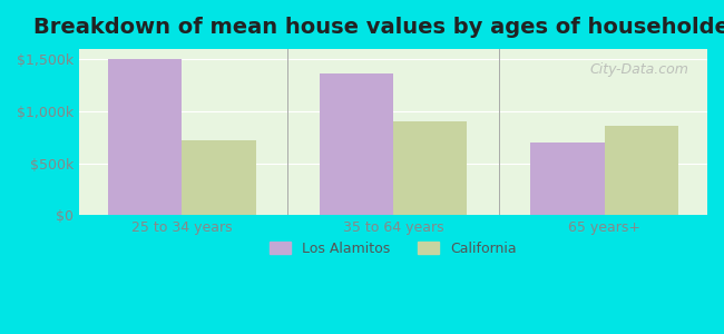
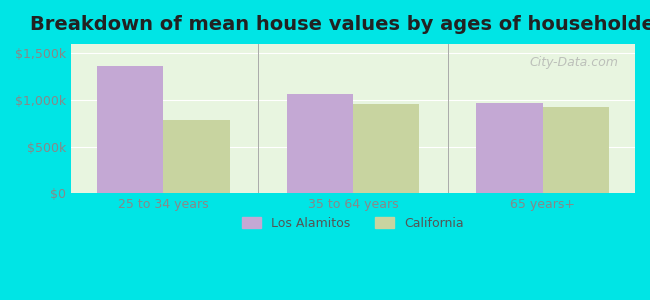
Los Alamitos/25 to 34 years: $1,500k -> $1,360k
California/25 to 34 years: $720k -> $780k
Los Alamitos/35 to 64 years: $1,360k -> $1,060k
California/35 to 64 years: $900k -> $960k
Los Alamitos/65 years+: $700k -> $970k
California/65 years+: $860k -> $920k
